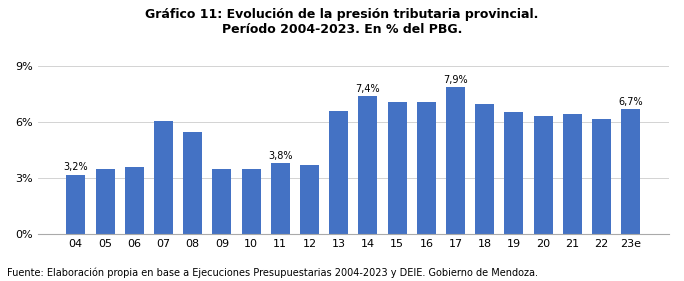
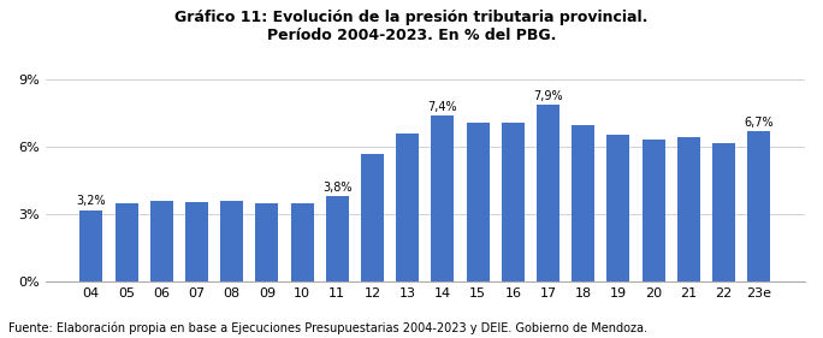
07: 6.1% -> 3.5%
08: 5.5% -> 3.6%
12: 3.7% -> 5.7%
